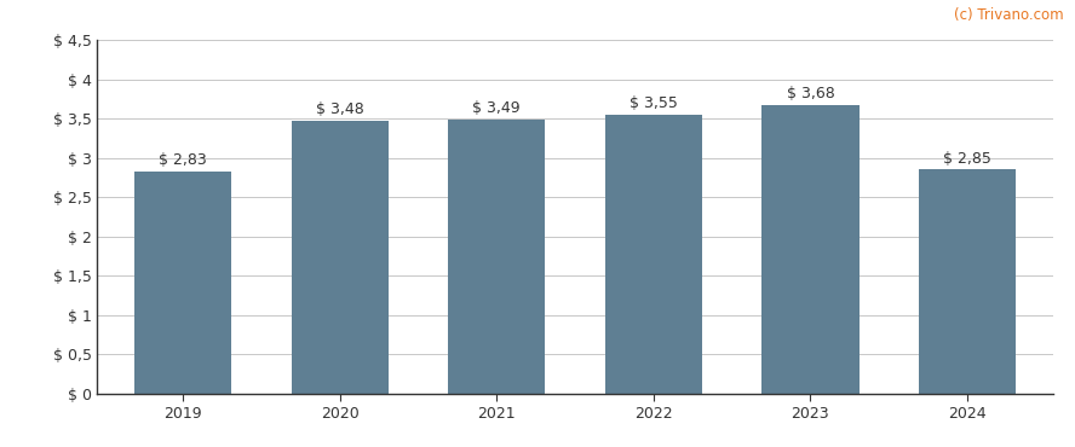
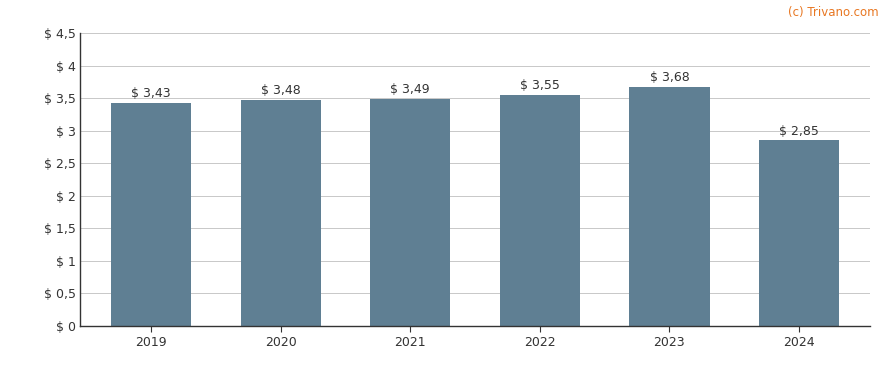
2019: 2,83 -> 3,43
